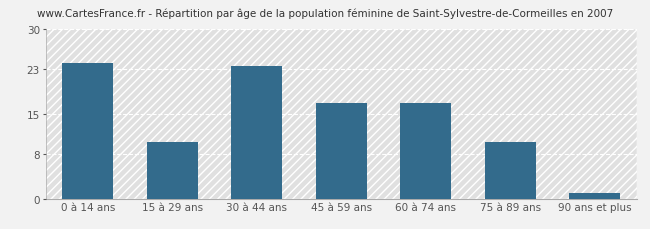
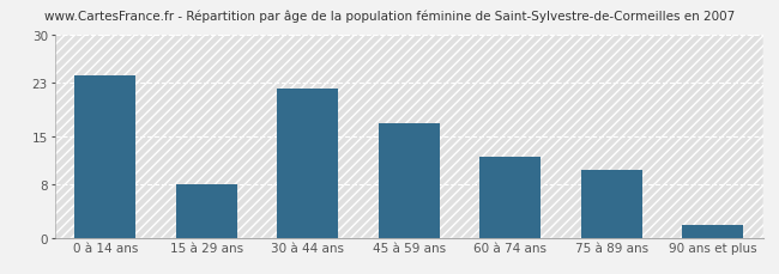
15 à 29 ans: 10.0 -> 8.0
30 à 44 ans: 23.5 -> 22.0
60 à 74 ans: 17.0 -> 12.0
90 ans et plus: 1.0 -> 2.0
